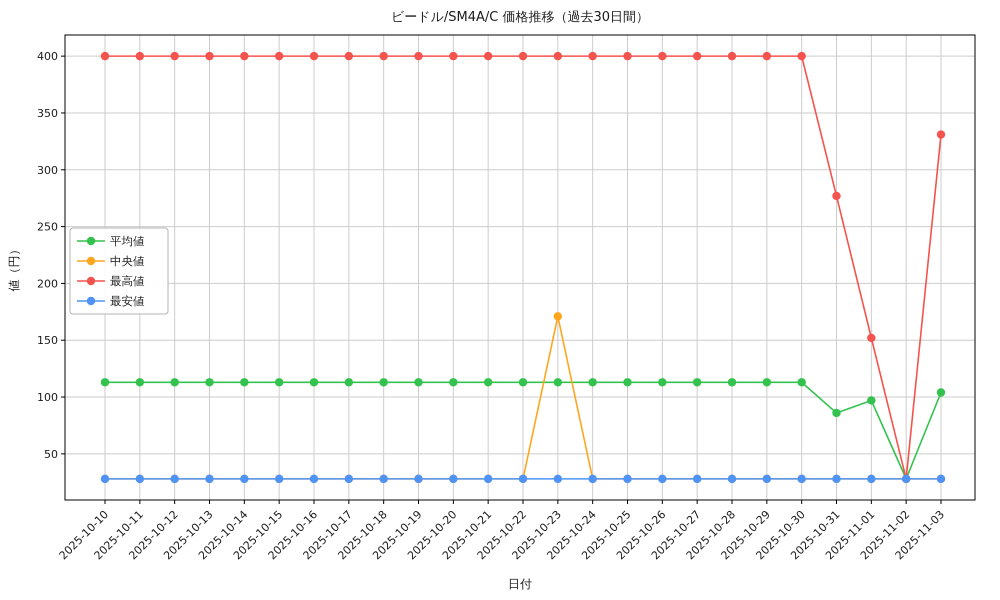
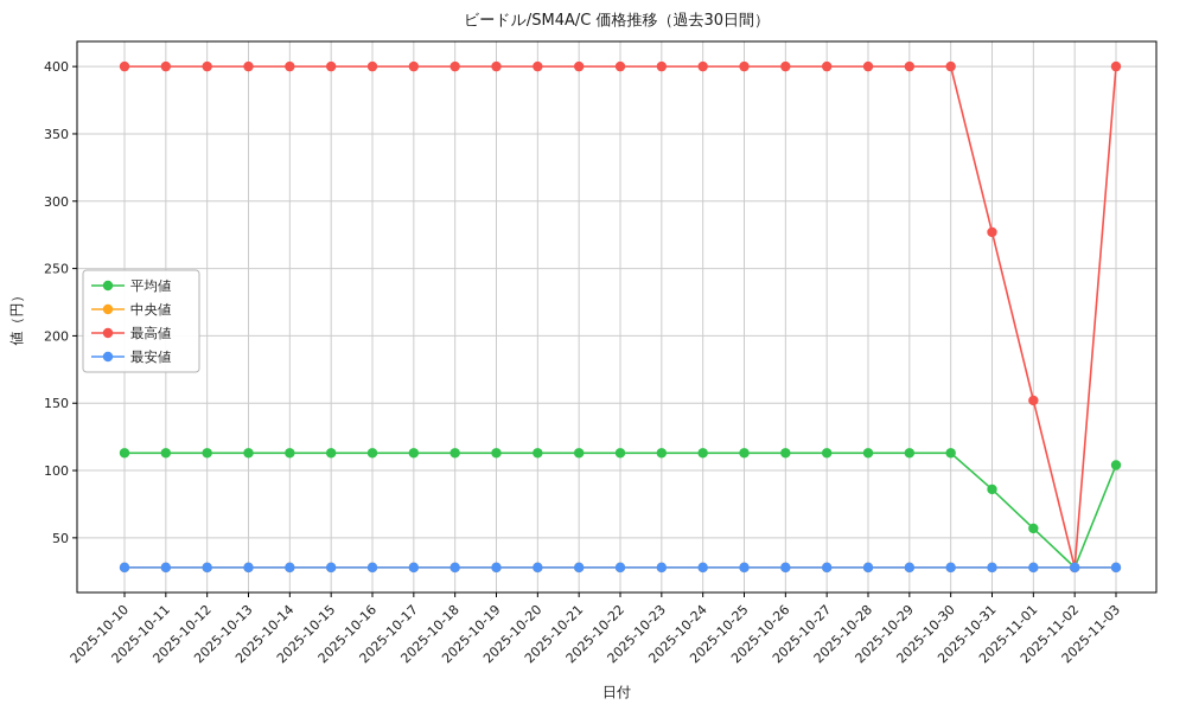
中央値/2025-10-23: 171 -> 28
平均値/2025-11-01: 97 -> 57
最高値/2025-11-03: 331 -> 400
